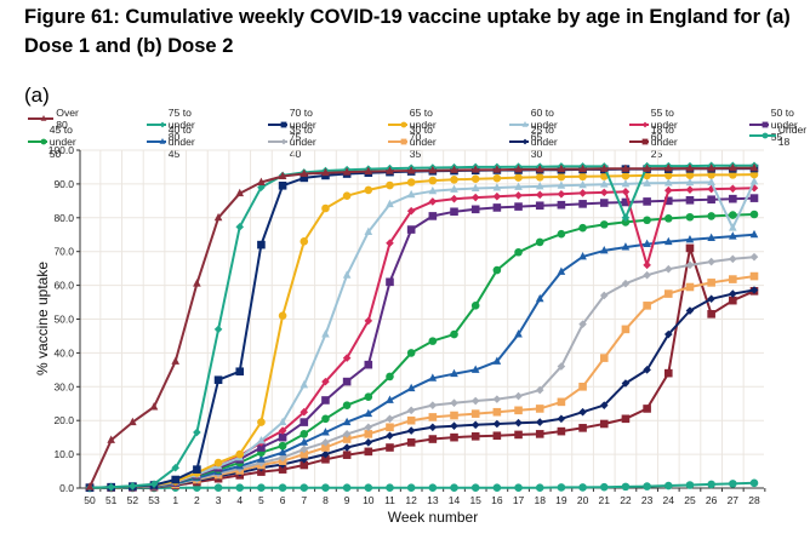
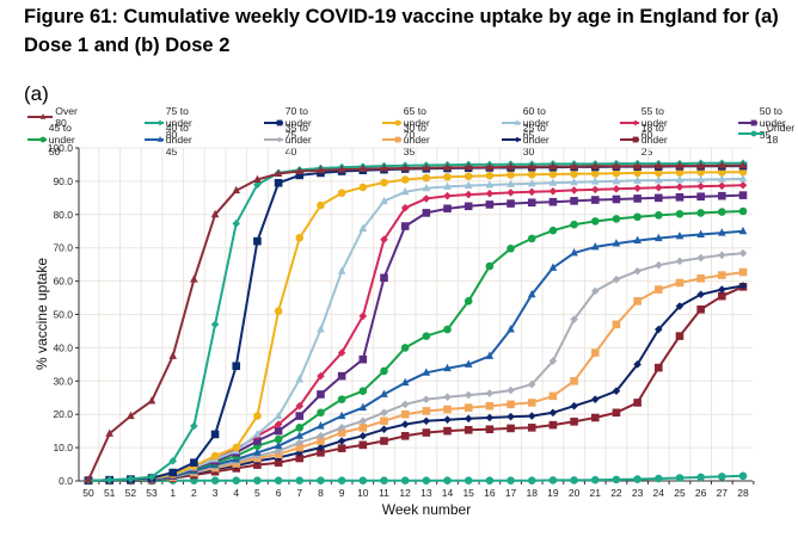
70 to under 75/3: 32 -> 14
75 to under 80/22: 80 -> 95
25 to under 30/22: 31 -> 27
55 to under 60/23: 66 -> 88
18 to under 25/25: 71 -> 44
60 to under 65/27: 77 -> 91
